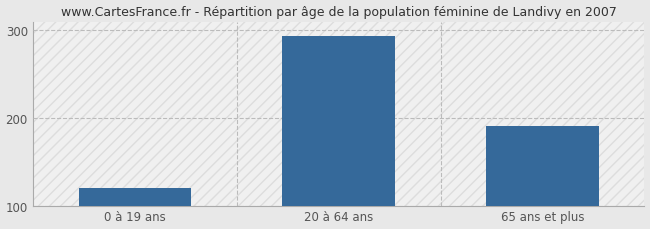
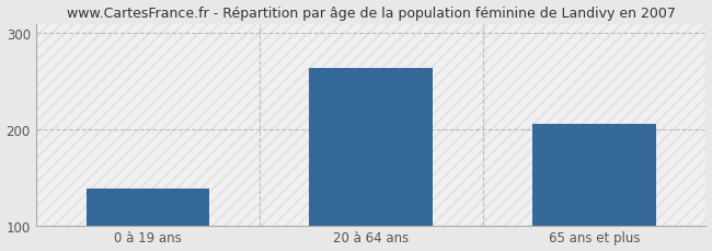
0 à 19 ans: 120 -> 138
20 à 64 ans: 293 -> 264
65 ans et plus: 191 -> 206
